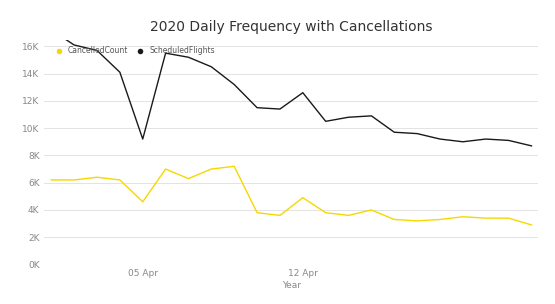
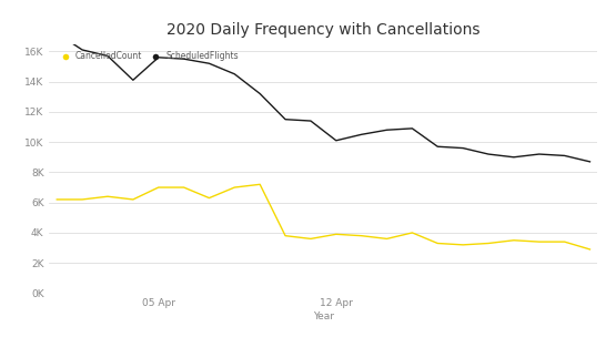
ScheduledFlights/05 Apr: 9.2K -> 15.6K
CancelledCount/05 Apr: 4.6K -> 7.0K
ScheduledFlights/12 Apr: 12.6K -> 10.1K
CancelledCount/12 Apr: 4.9K -> 3.9K
